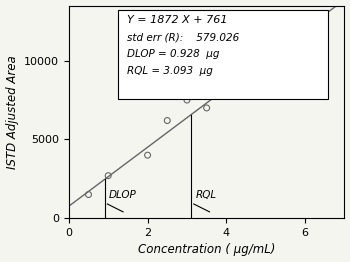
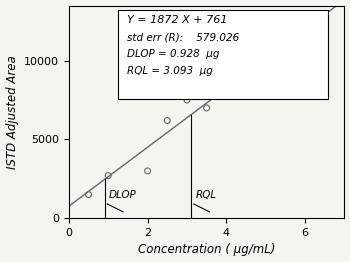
2: 4000 -> 3000
